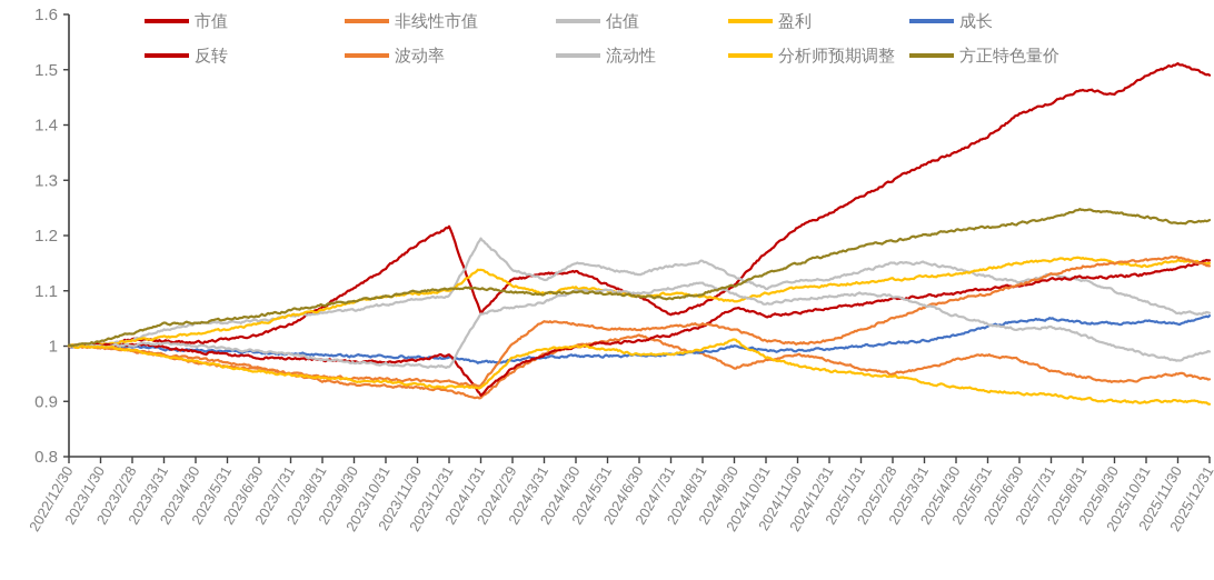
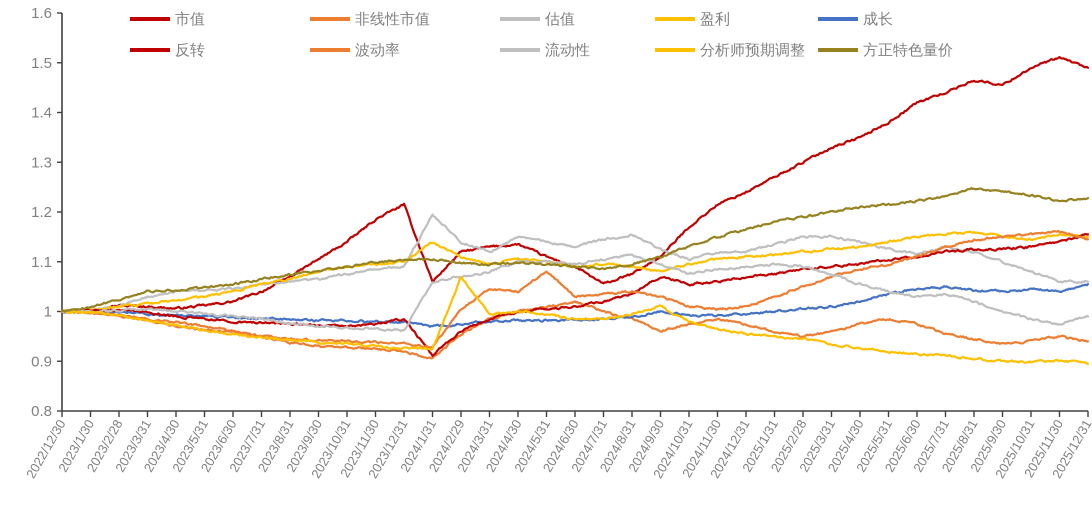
分析师预期调整/2024/2/29: 0.98 -> 1.07
波动率/2024/5/31: 1.03 -> 1.08
